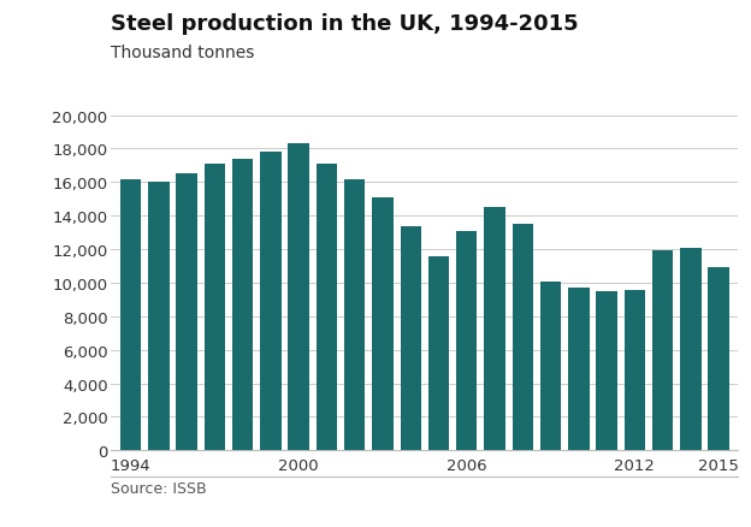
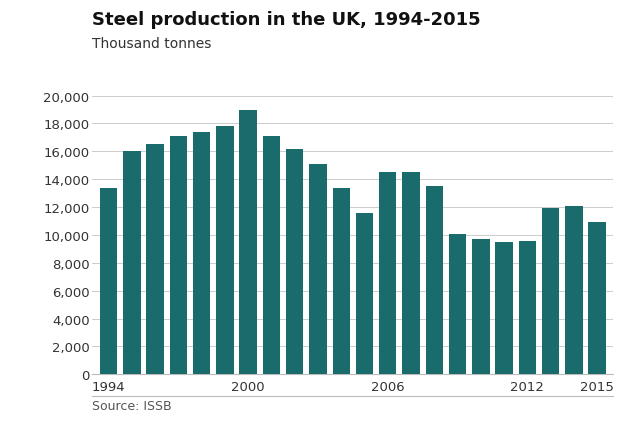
1994: 16,200 -> 13,400
2000: 18,300 -> 19,000
2006: 13,100 -> 14,500
